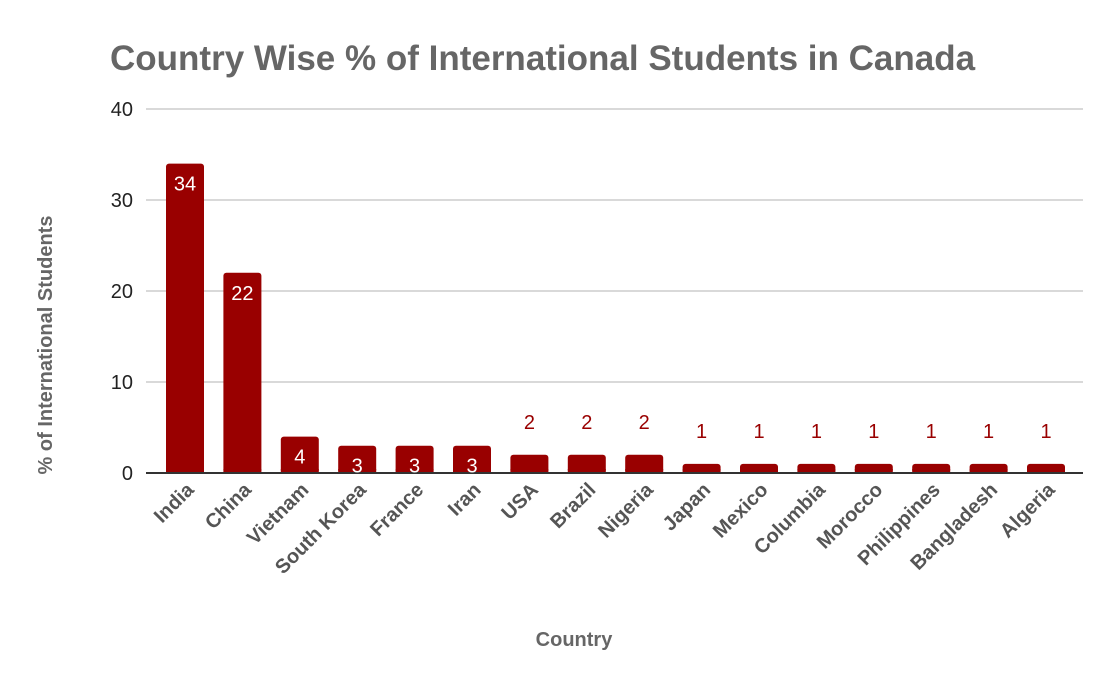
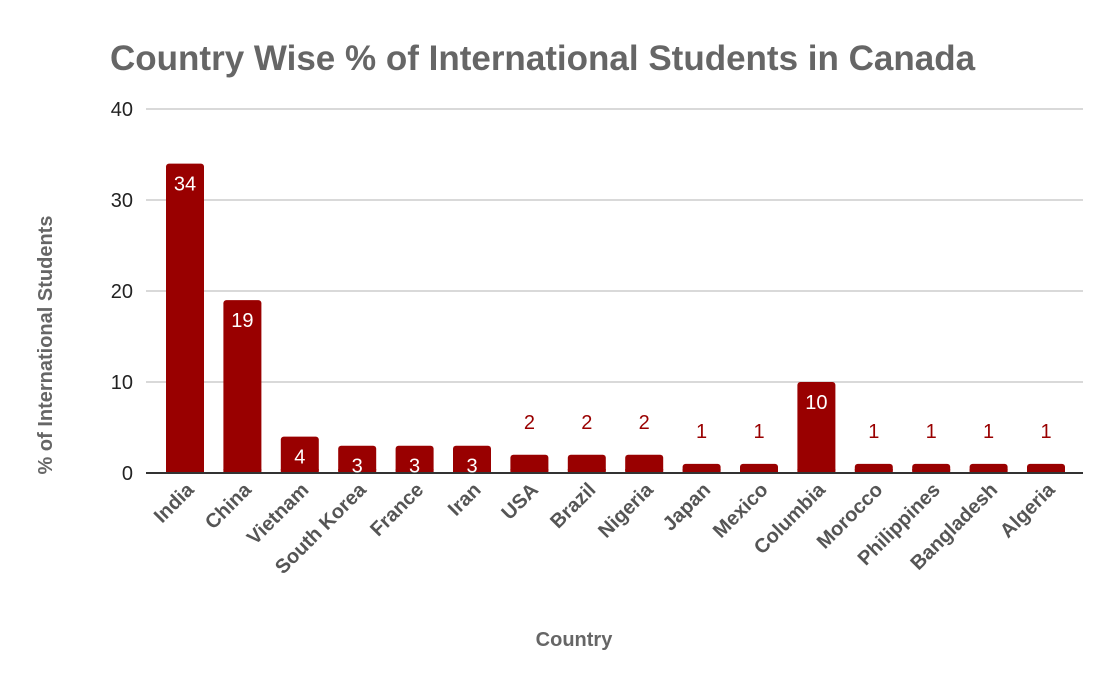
China: 22 -> 19
Columbia: 1 -> 10
